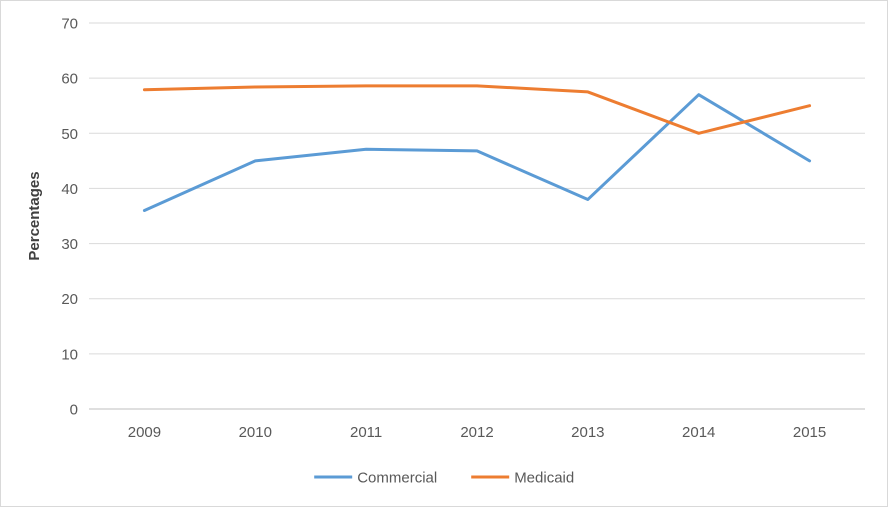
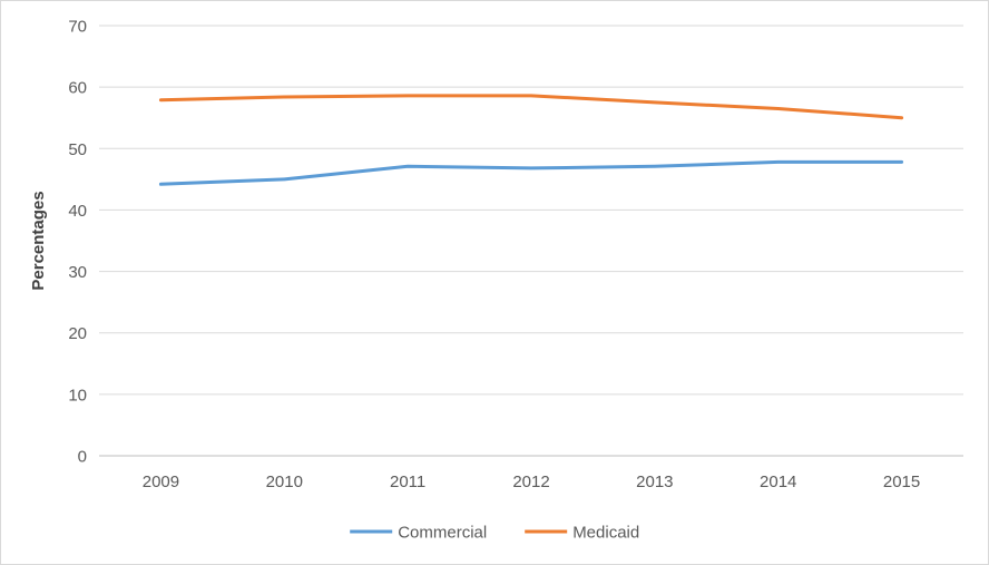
Commercial/2009: 36 -> 44
Commercial/2013: 38 -> 47
Commercial/2014: 57 -> 48
Medicaid/2014: 50 -> 56
Commercial/2015: 45 -> 48
